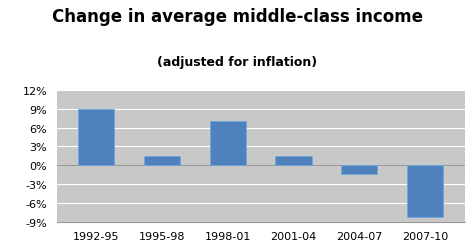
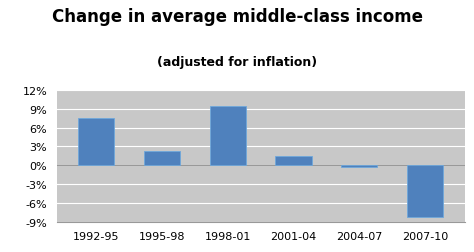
1992-95: 9.0% -> 7.5%
1995-98: 1.4% -> 2.2%
1998-01: 7.0% -> 9.5%
2004-07: -1.4% -> -0.3%
